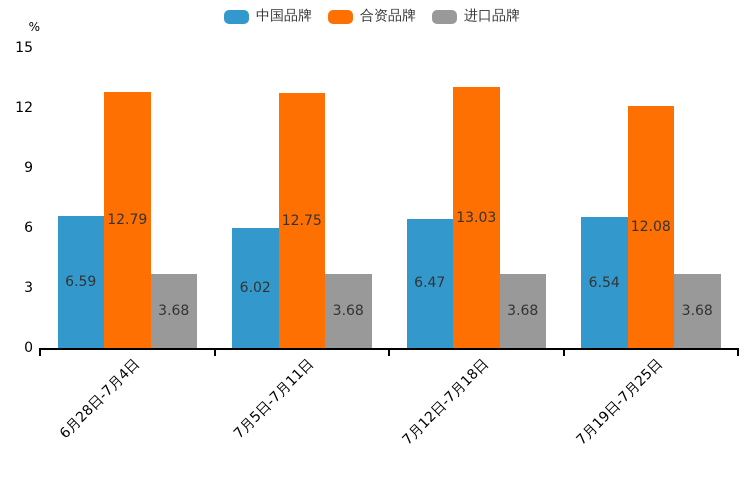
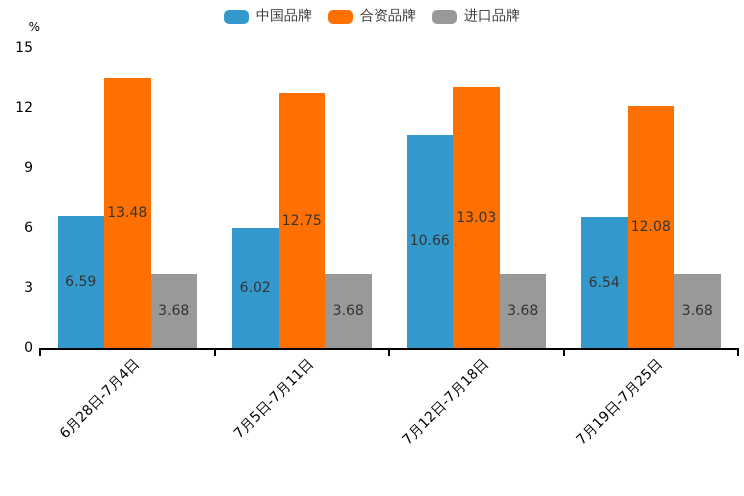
合资品牌/6月28日-7月4日: 12.79 -> 13.48
中国品牌/7月12日-7月18日: 6.47 -> 10.66
